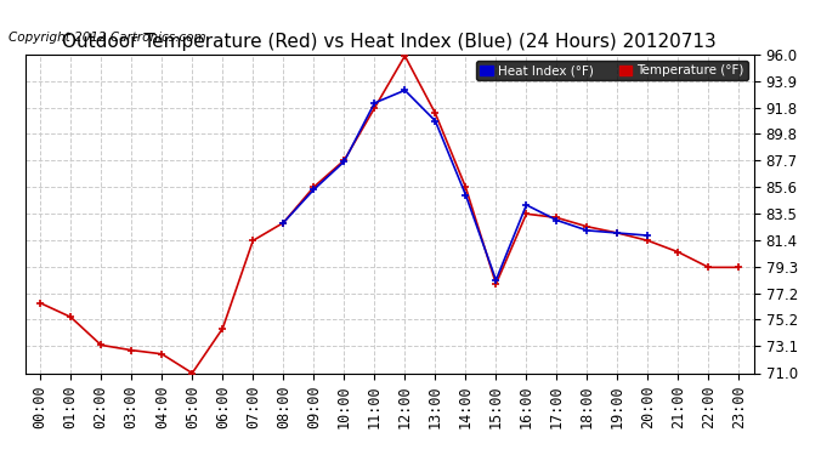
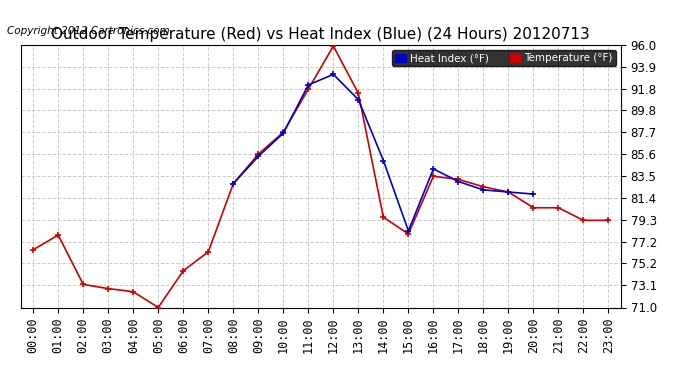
Temperature (°F)/01:00: 75.4 -> 77.9
Temperature (°F)/07:00: 81.4 -> 76.3
Temperature (°F)/14:00: 85.6 -> 79.6
Temperature (°F)/20:00: 81.4 -> 80.5
